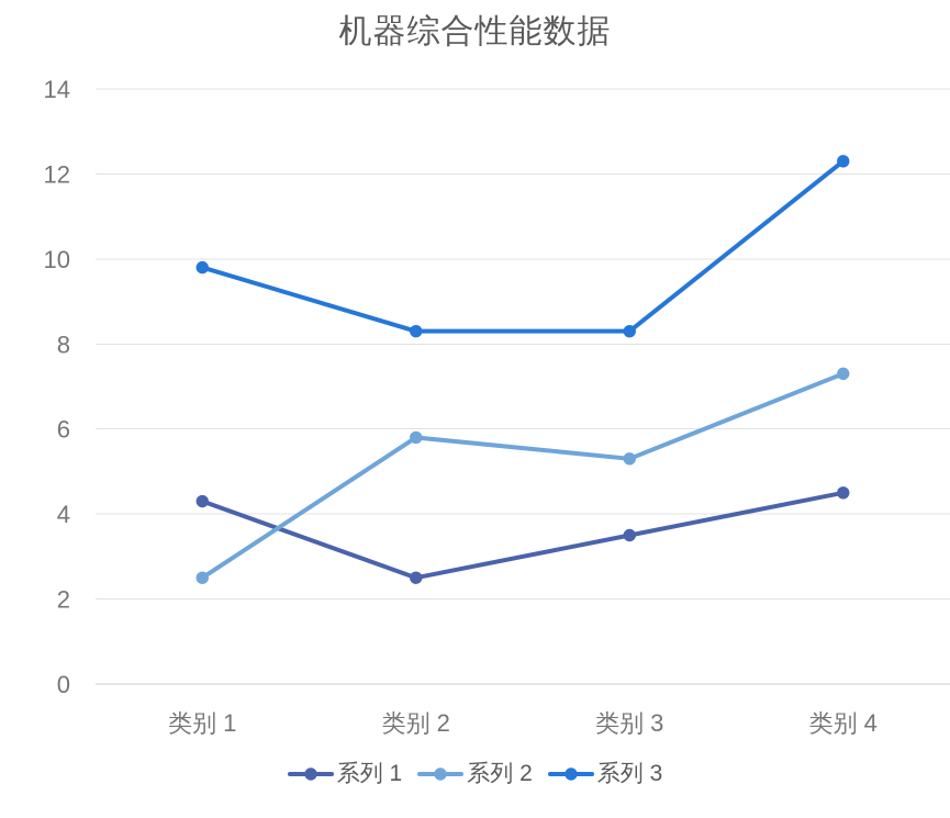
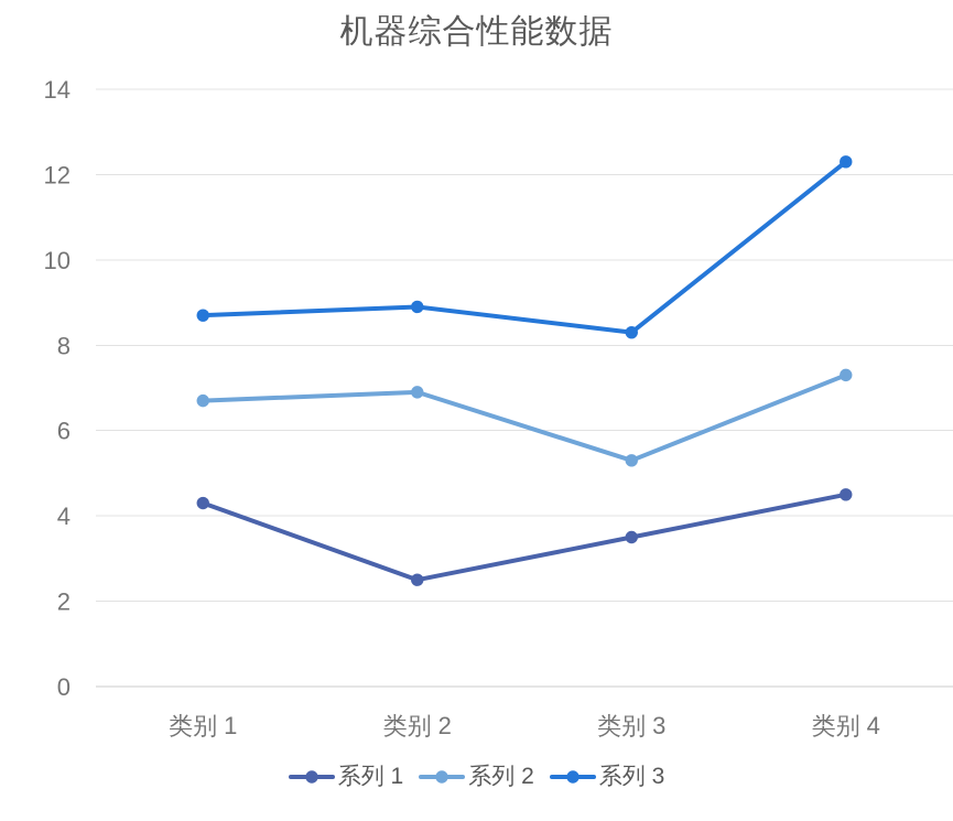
系列 2/类别 1: 2.5 -> 6.7
系列 3/类别 1: 9.8 -> 8.7
系列 2/类别 2: 5.8 -> 6.9
系列 3/类别 2: 8.3 -> 8.9
